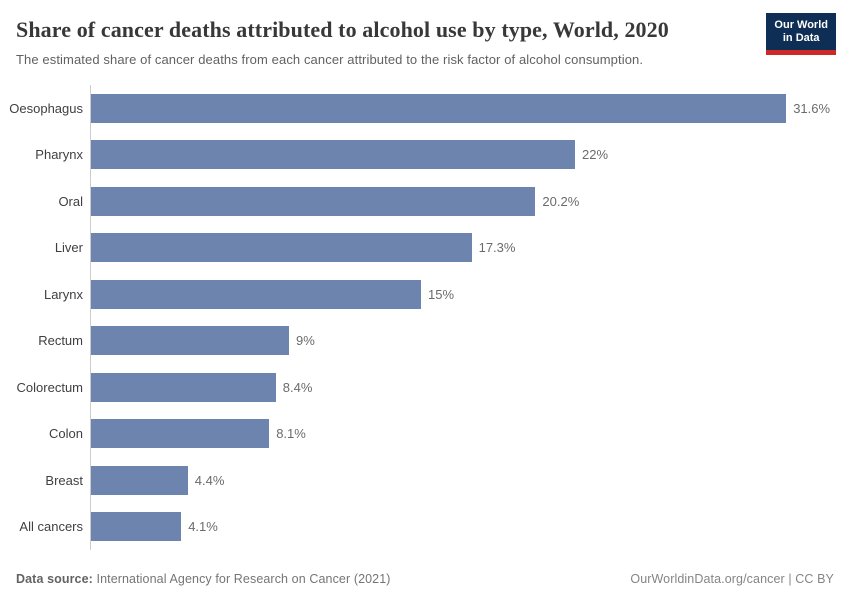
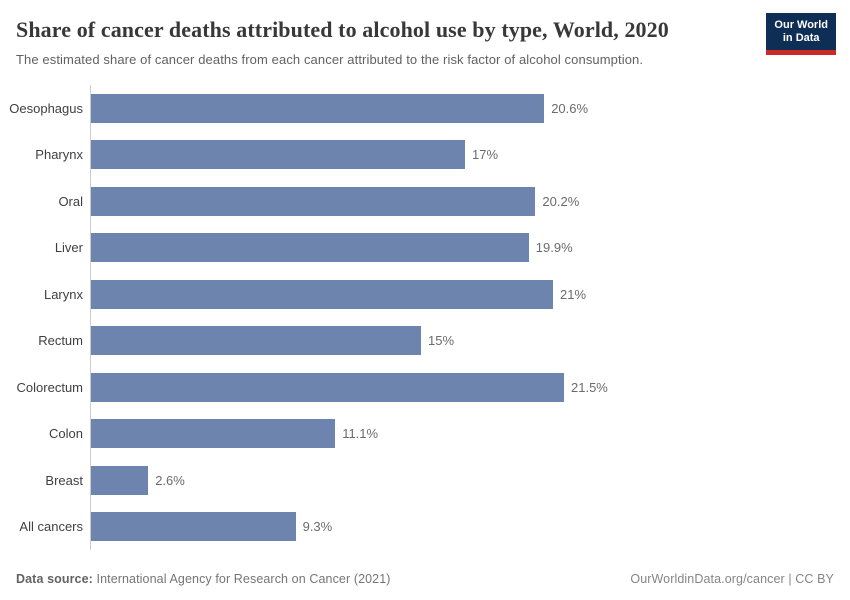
Oesophagus: 31.6% -> 20.6%
Pharynx: 22% -> 17%
Liver: 17.3% -> 19.9%
Larynx: 15% -> 21%
Rectum: 9% -> 15%
Colorectum: 8.4% -> 21.5%
Colon: 8.1% -> 11.1%
Breast: 4.4% -> 2.6%
All cancers: 4.1% -> 9.3%
